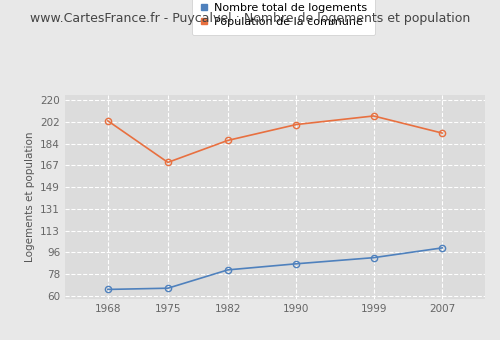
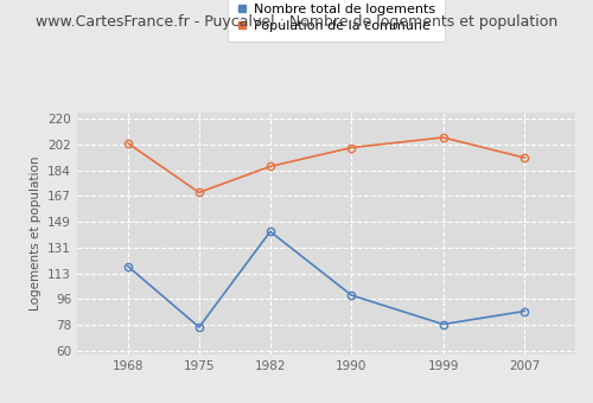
Nombre total de logements/1968: 65 -> 118
Nombre total de logements/1975: 66 -> 76
Nombre total de logements/1982: 81 -> 142
Nombre total de logements/1990: 86 -> 98
Nombre total de logements/1999: 91 -> 78
Nombre total de logements/2007: 99 -> 87
